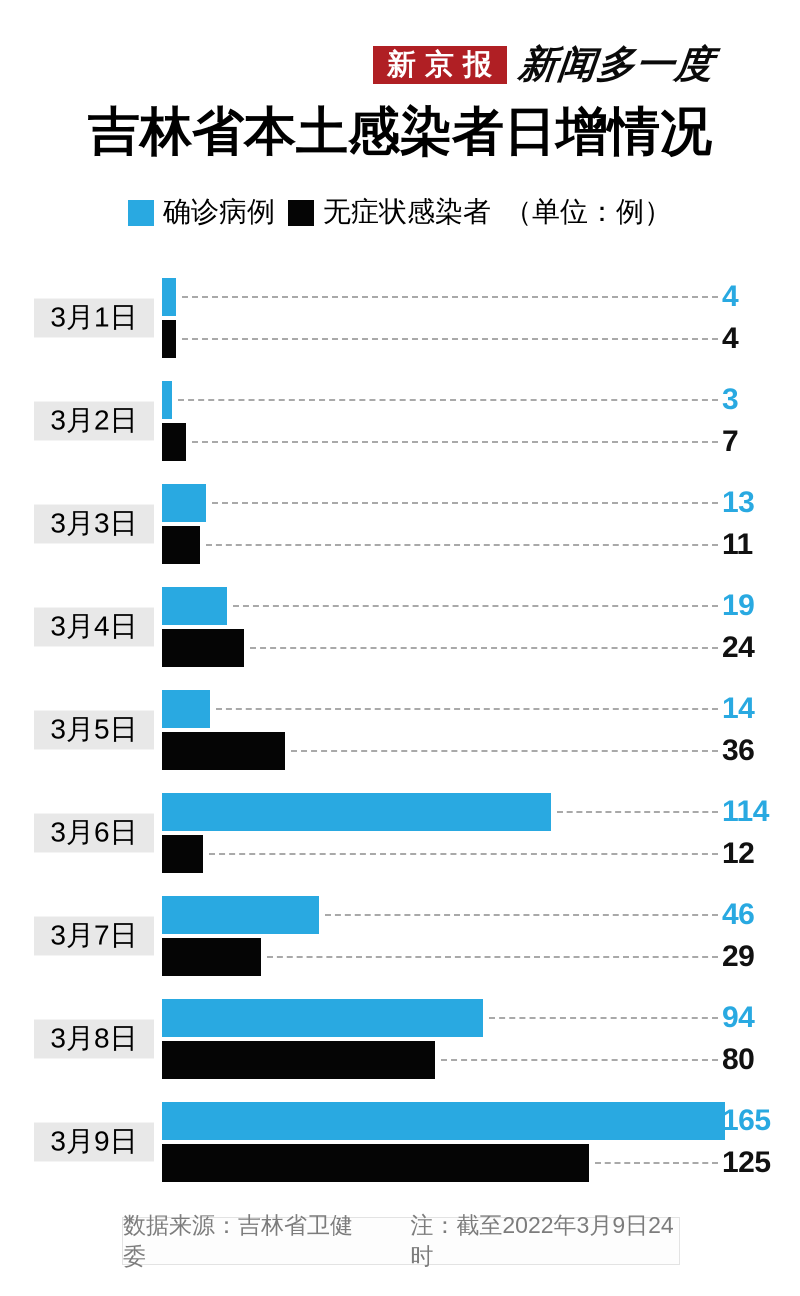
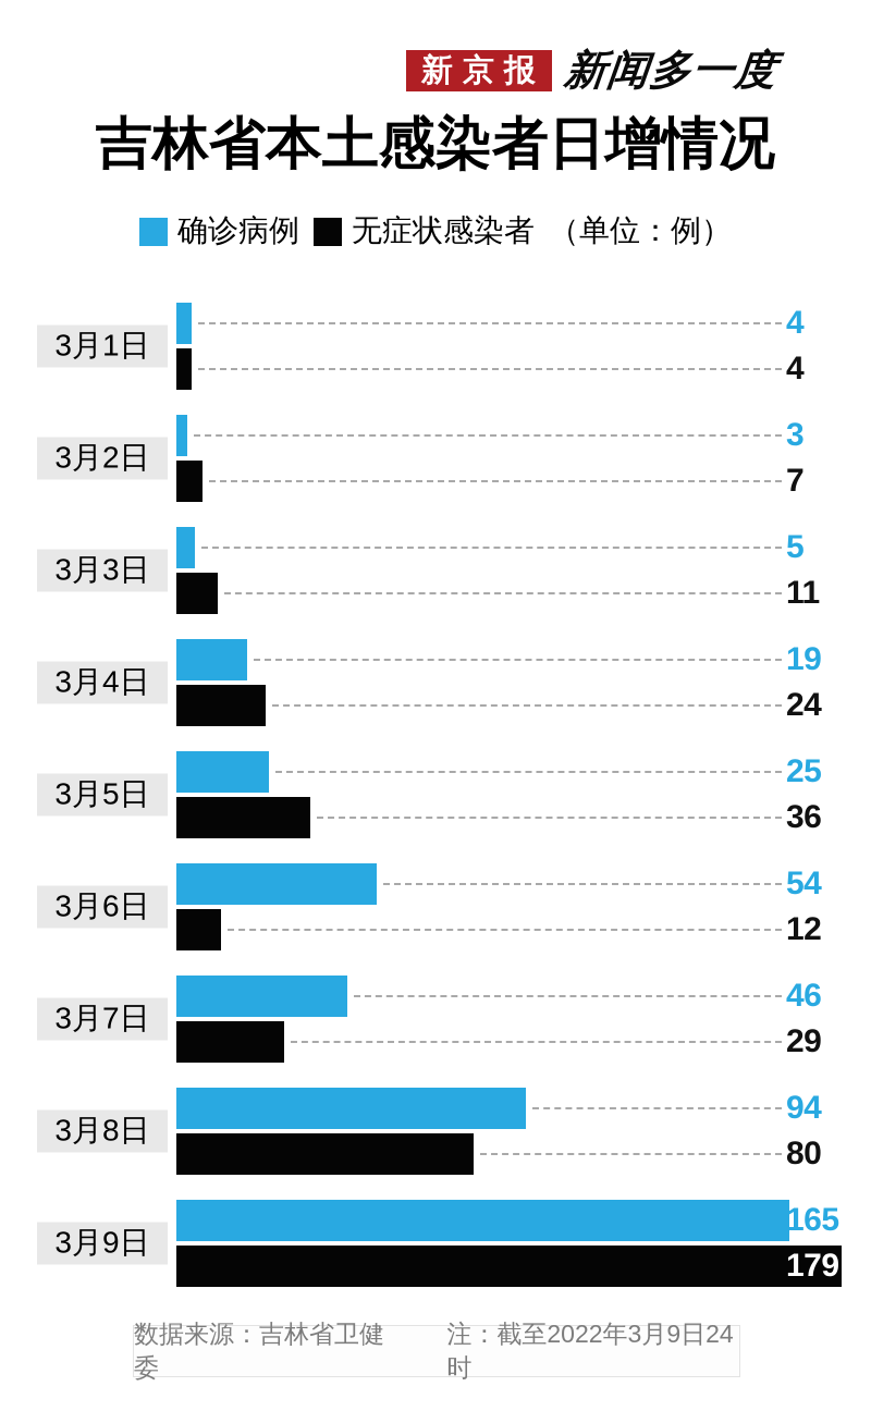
确诊病例/3月3日: 13 -> 5
确诊病例/3月5日: 14 -> 25
确诊病例/3月6日: 114 -> 54
无症状感染者/3月9日: 125 -> 179
